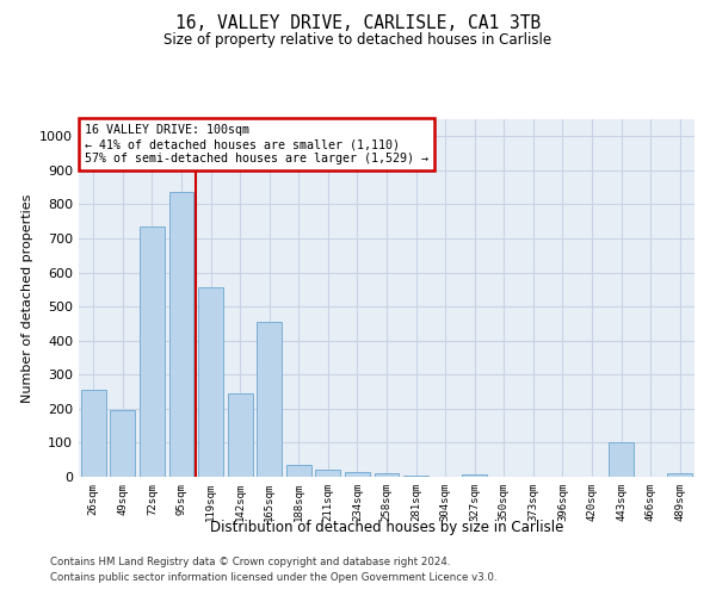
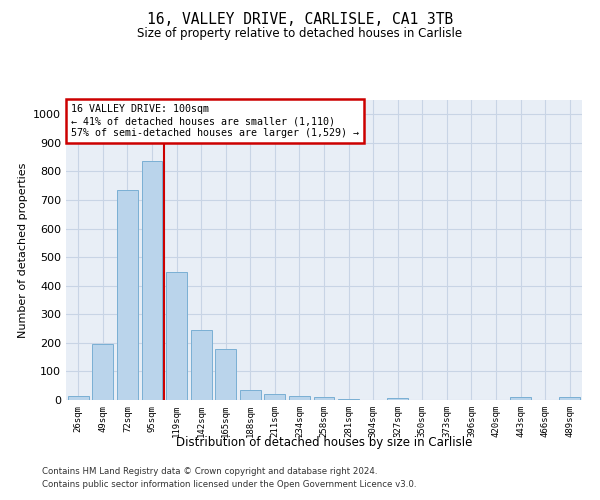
26sqm: 255 -> 15
119sqm: 555 -> 447
165sqm: 455 -> 180
443sqm: 100 -> 10
